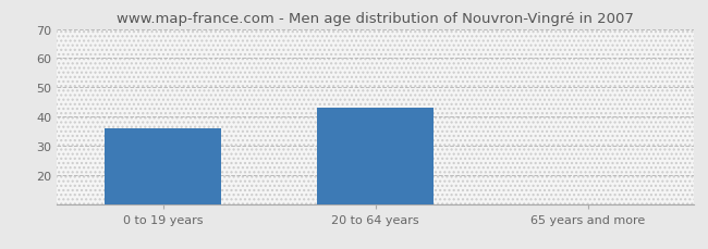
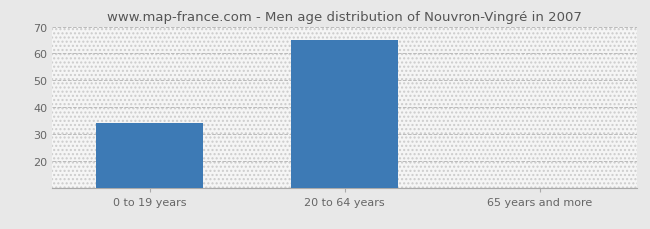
0 to 19 years: 36 -> 34
20 to 64 years: 43 -> 65
